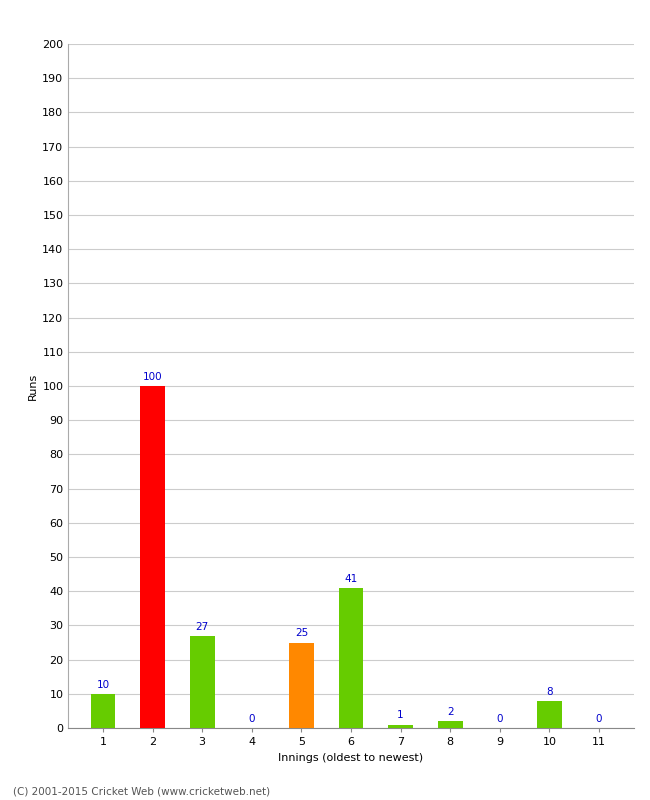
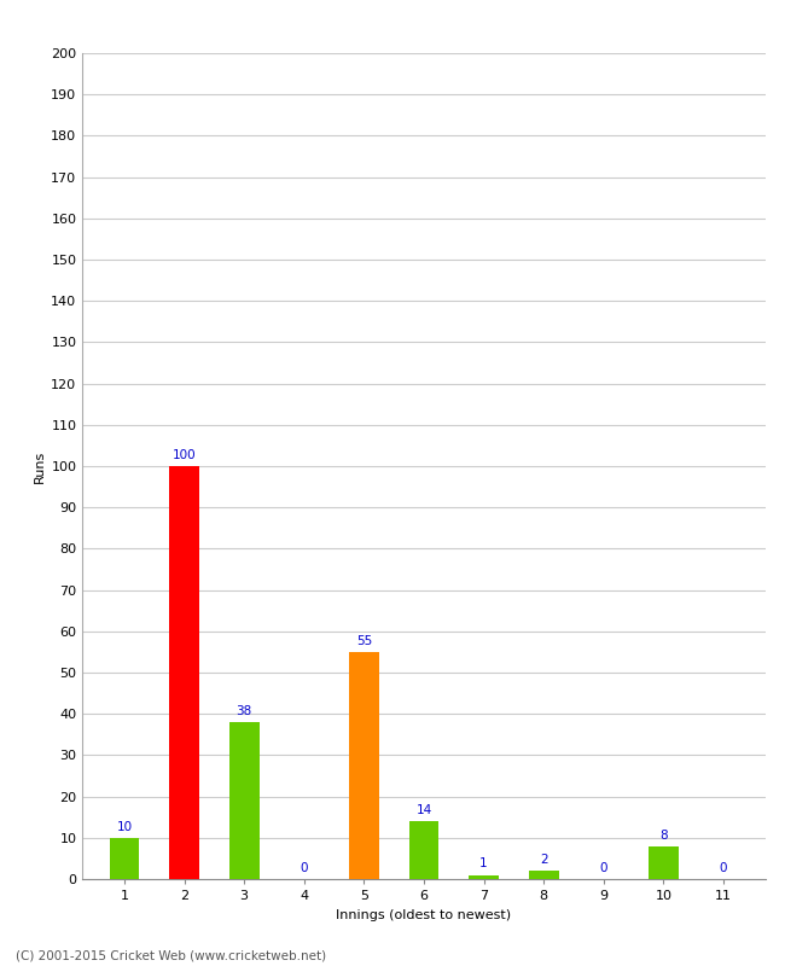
3: 27 -> 38
5: 25 -> 55
6: 41 -> 14
